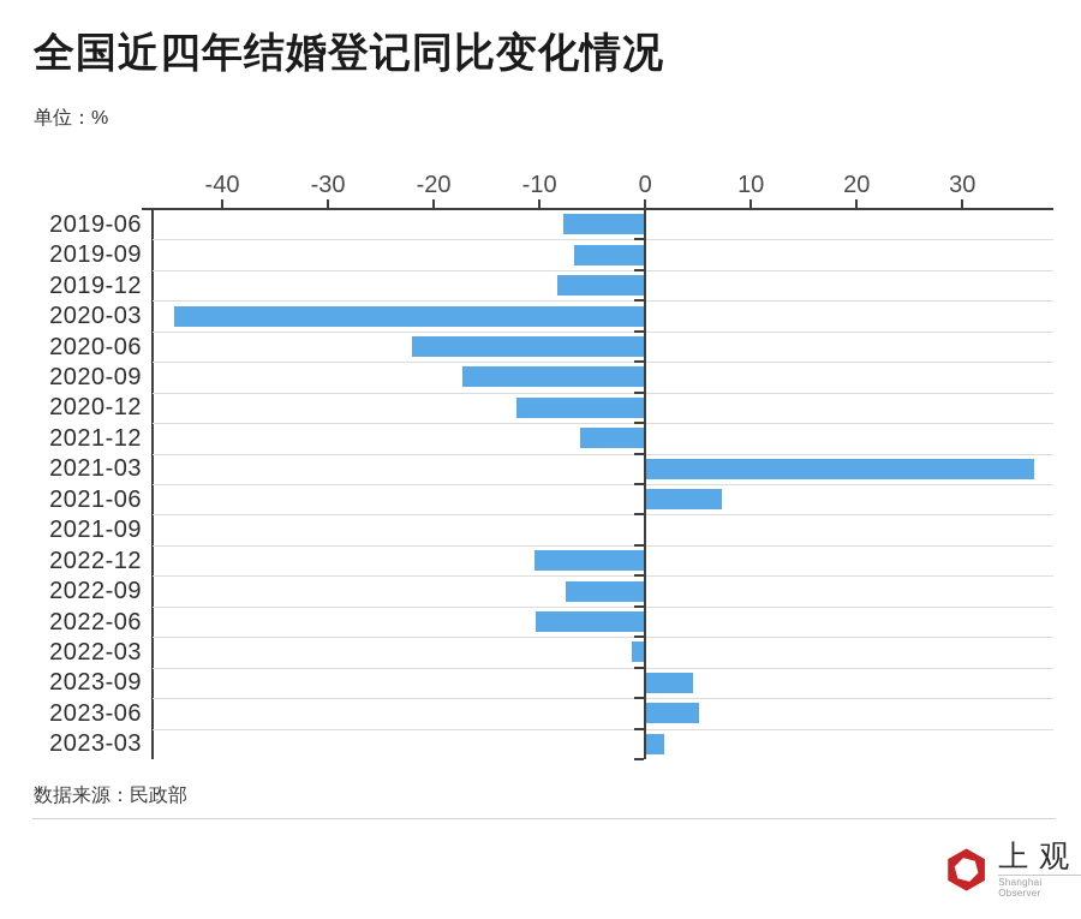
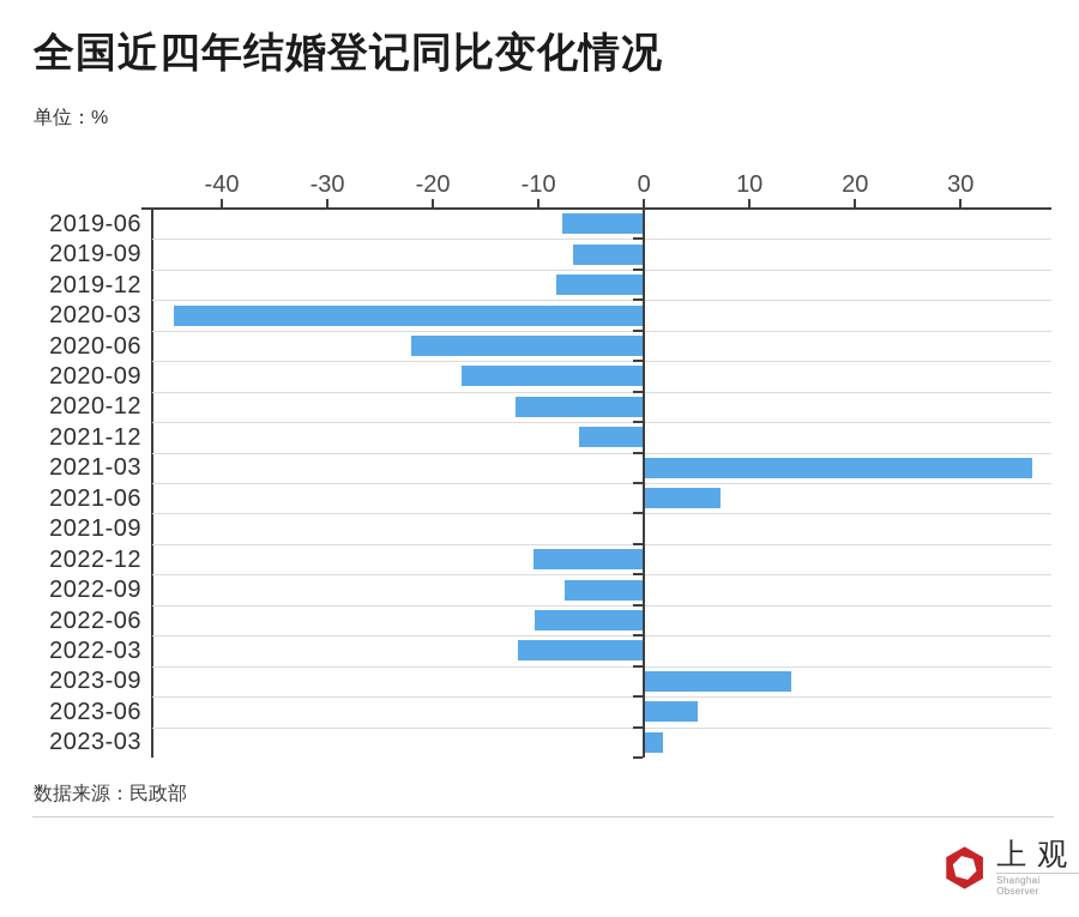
2022-03: -1 -> -12
2023-09: 4 -> 14
